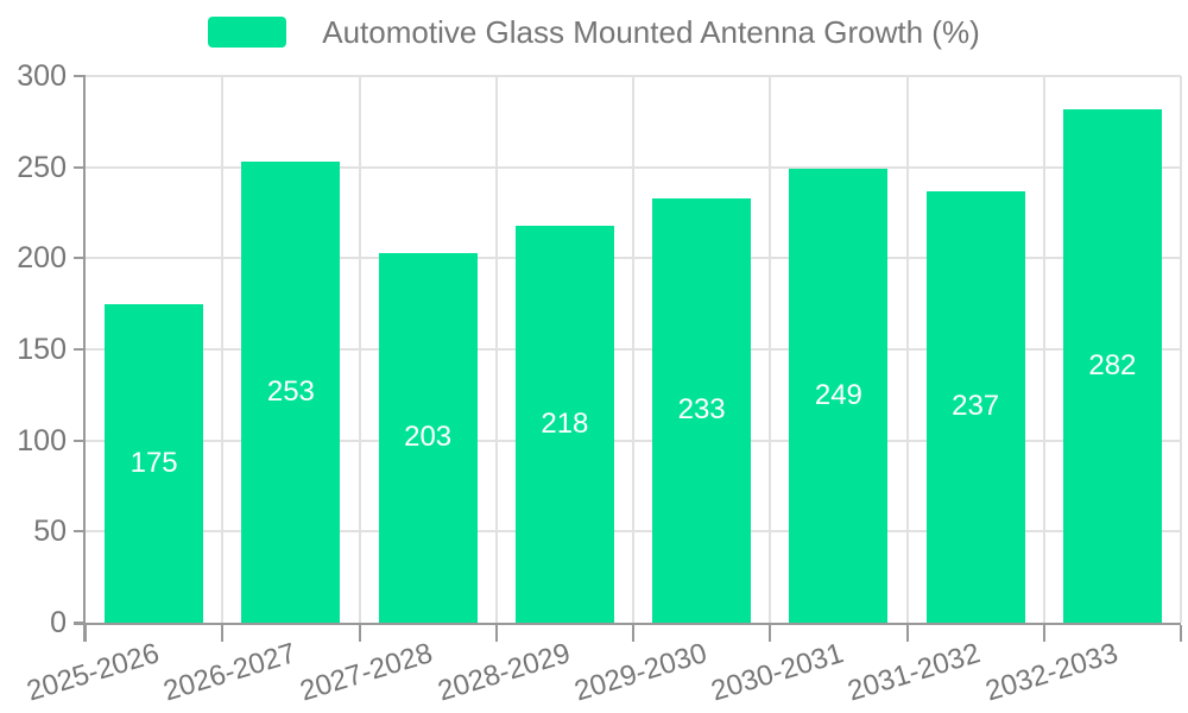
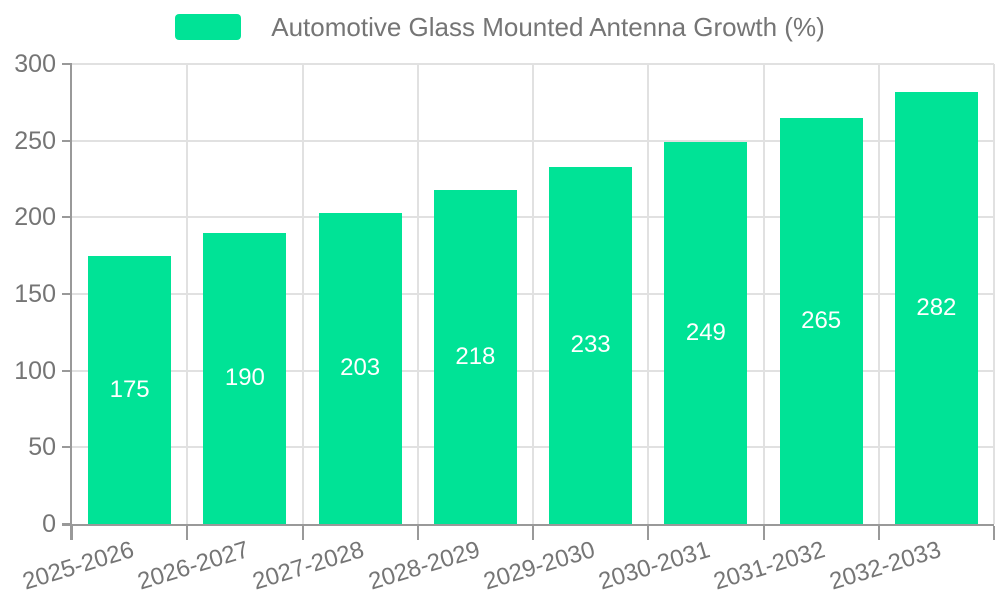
2026-2027: 253 -> 190
2031-2032: 237 -> 265
